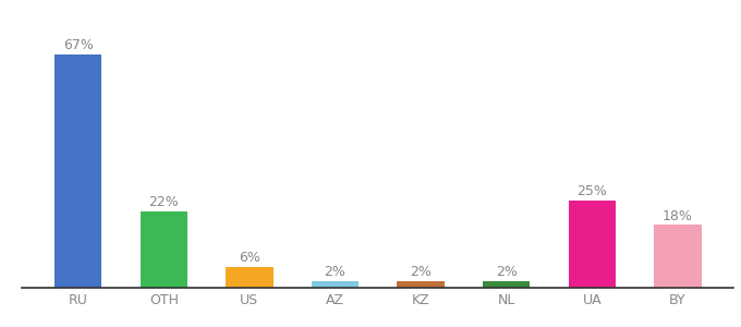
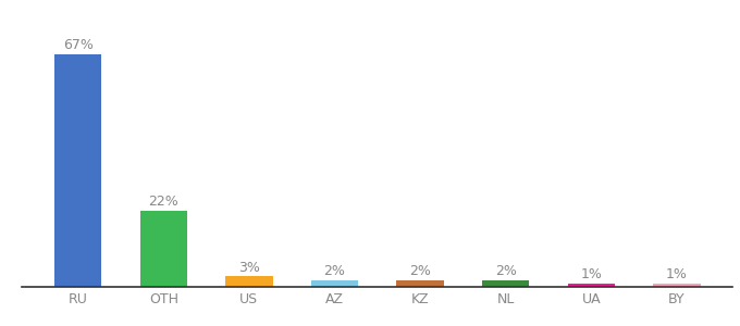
US: 6% -> 3%
UA: 25% -> 1%
BY: 18% -> 1%
